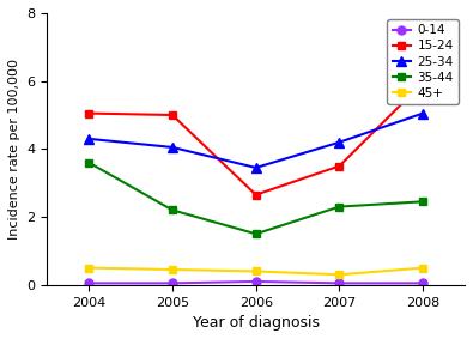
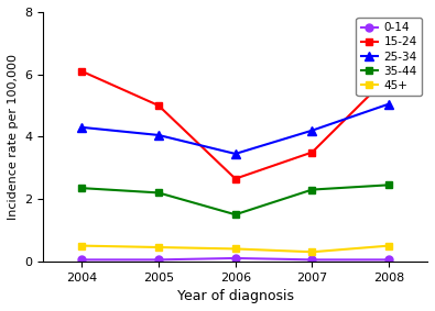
15-24/2004: 5.05 -> 6.10
35-44/2004: 3.60 -> 2.35
